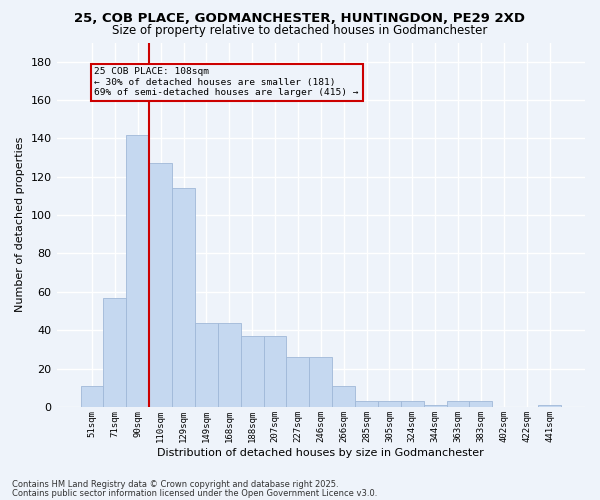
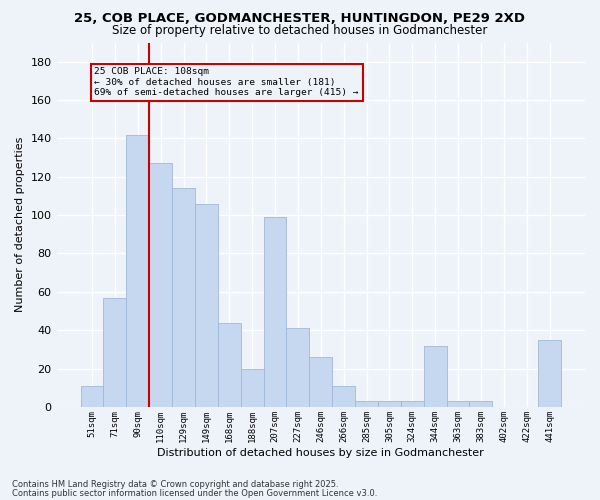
149sqm: 44 -> 106
188sqm: 37 -> 20
207sqm: 37 -> 99
227sqm: 26 -> 41
344sqm: 1 -> 32
441sqm: 1 -> 35
